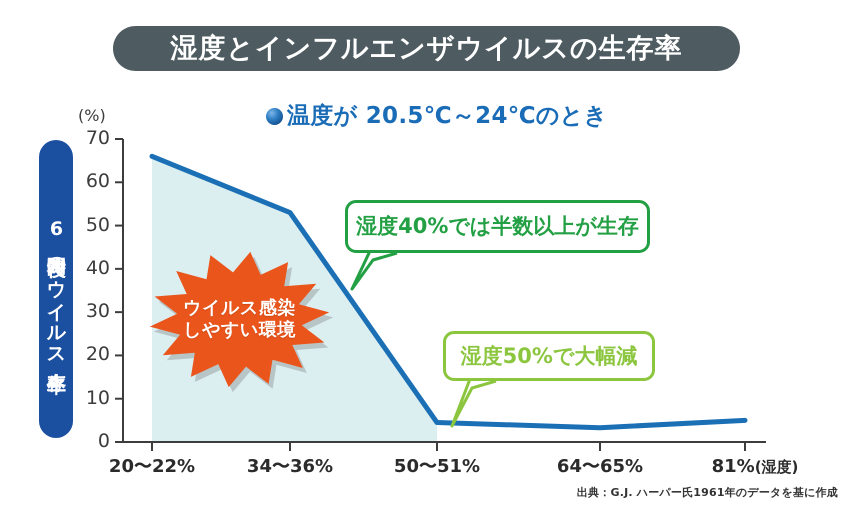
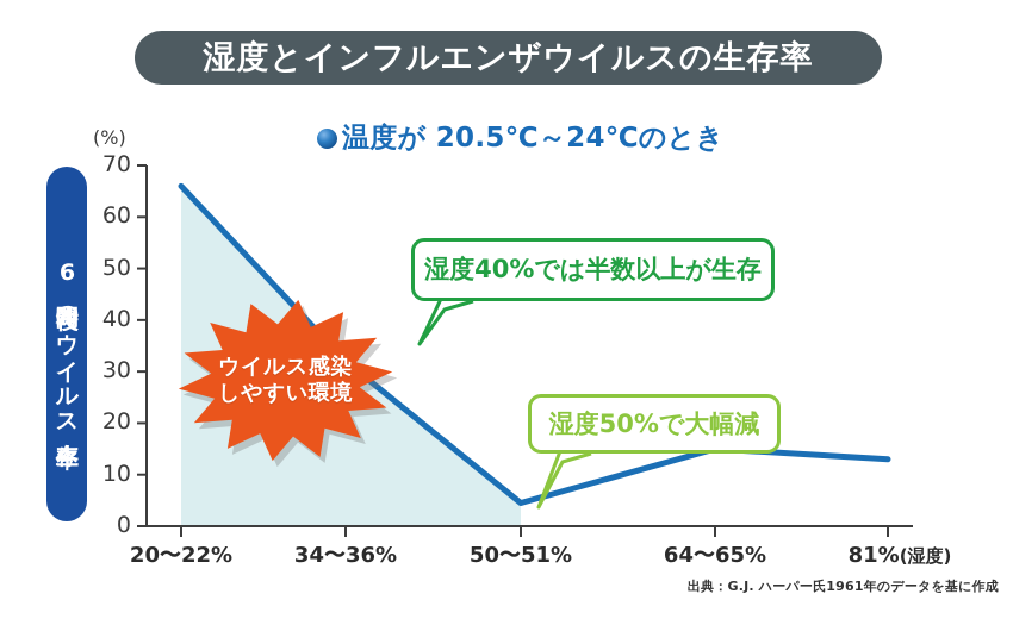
34〜36%: 53 -> 32
64〜65%: 3 -> 15
81%: 5 -> 13
